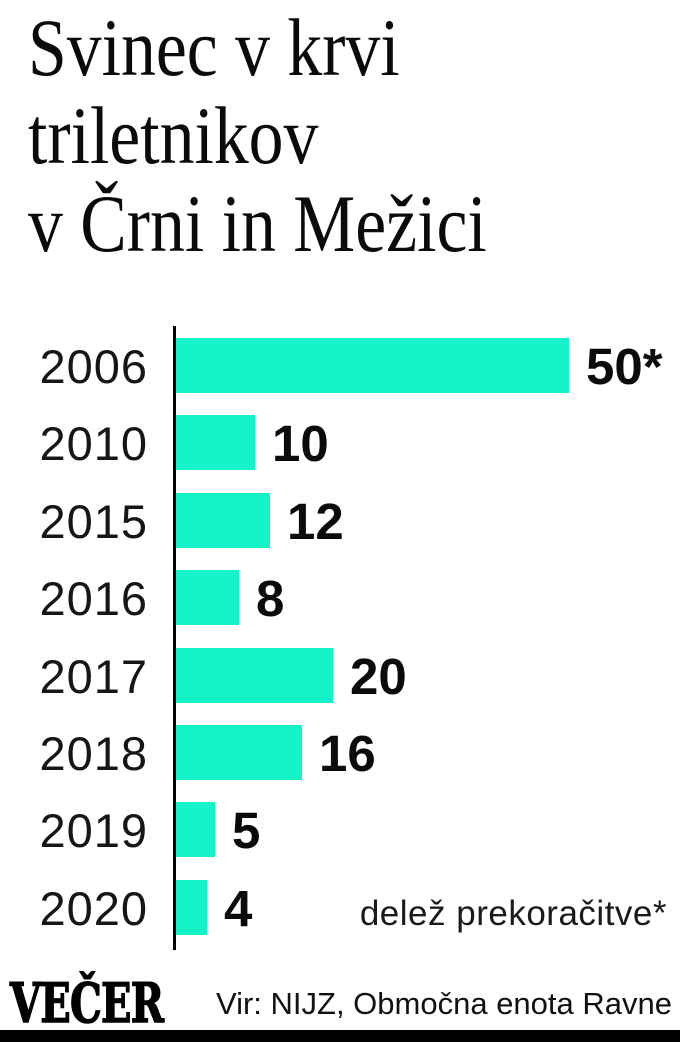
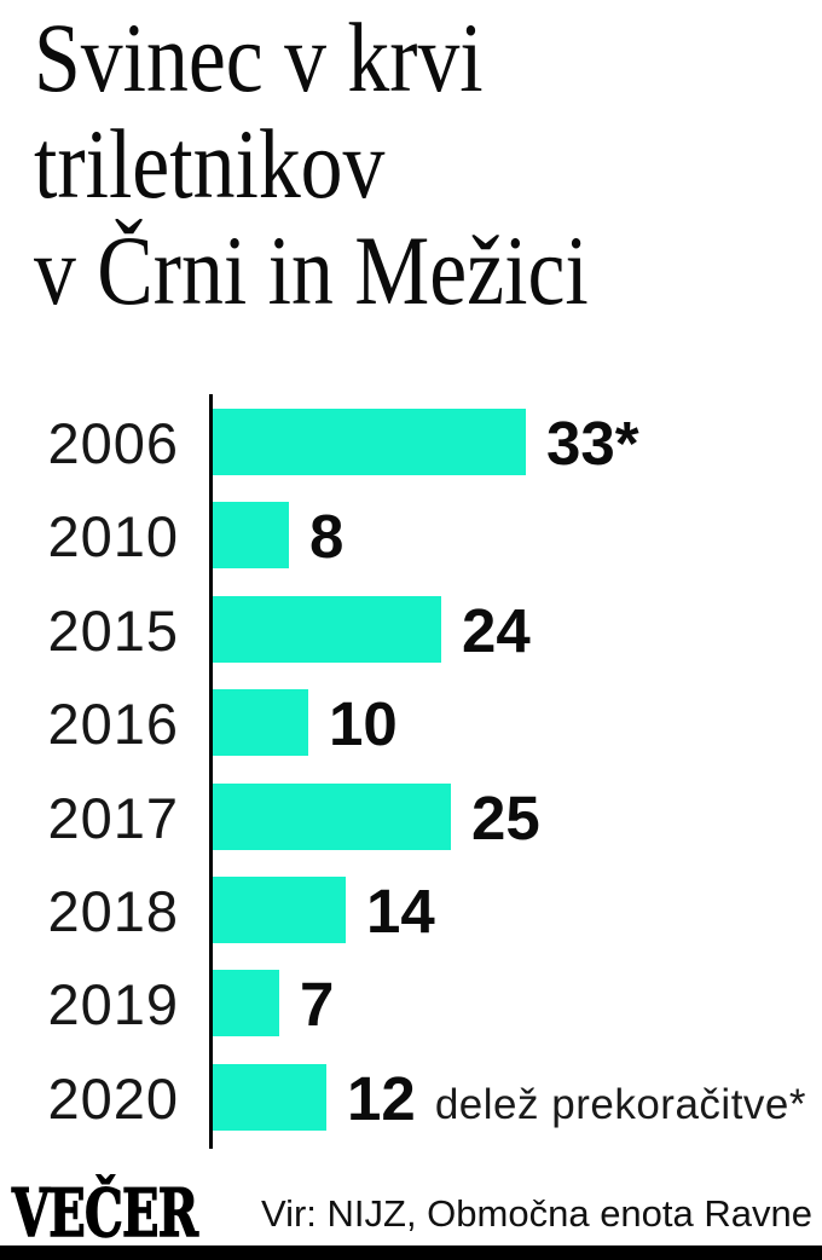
2006: 50 -> 33
2010: 10 -> 8
2015: 12 -> 24
2016: 8 -> 10
2017: 20 -> 25
2018: 16 -> 14
2019: 5 -> 7
2020: 4 -> 12
